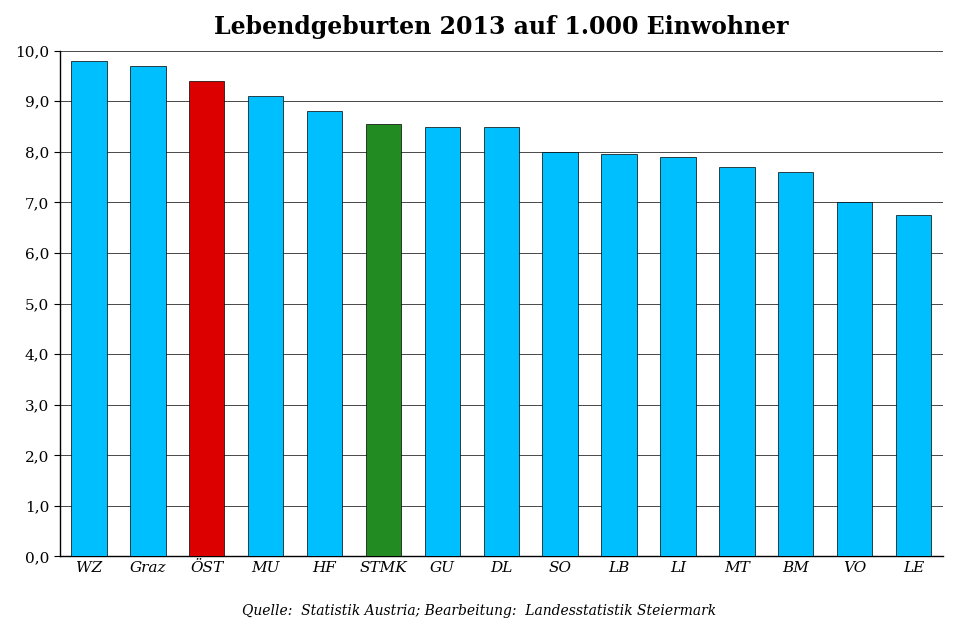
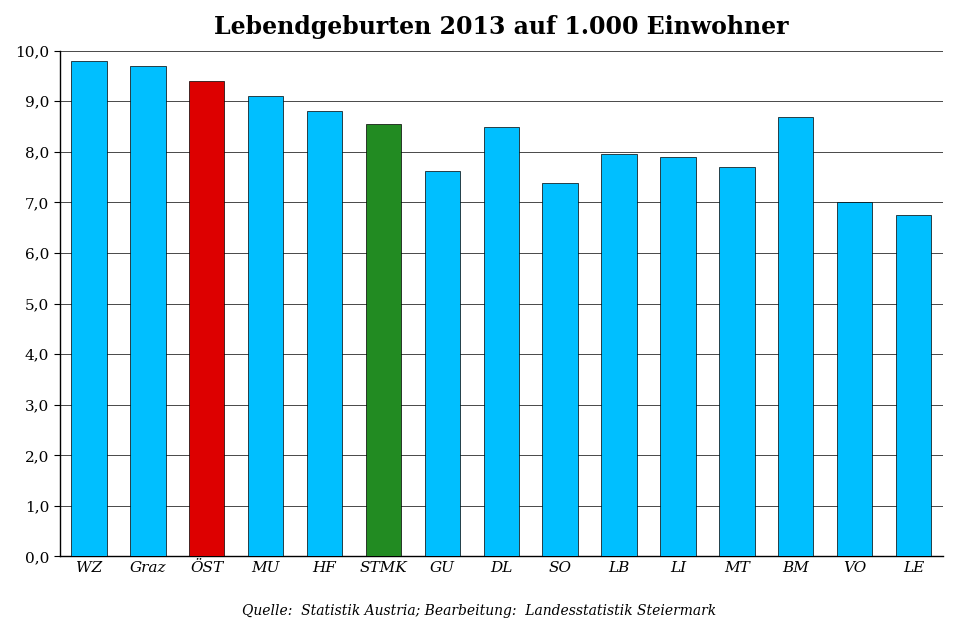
GU: 8,50 -> 7,62
SO: 8,00 -> 7,38
BM: 7,60 -> 8,68
